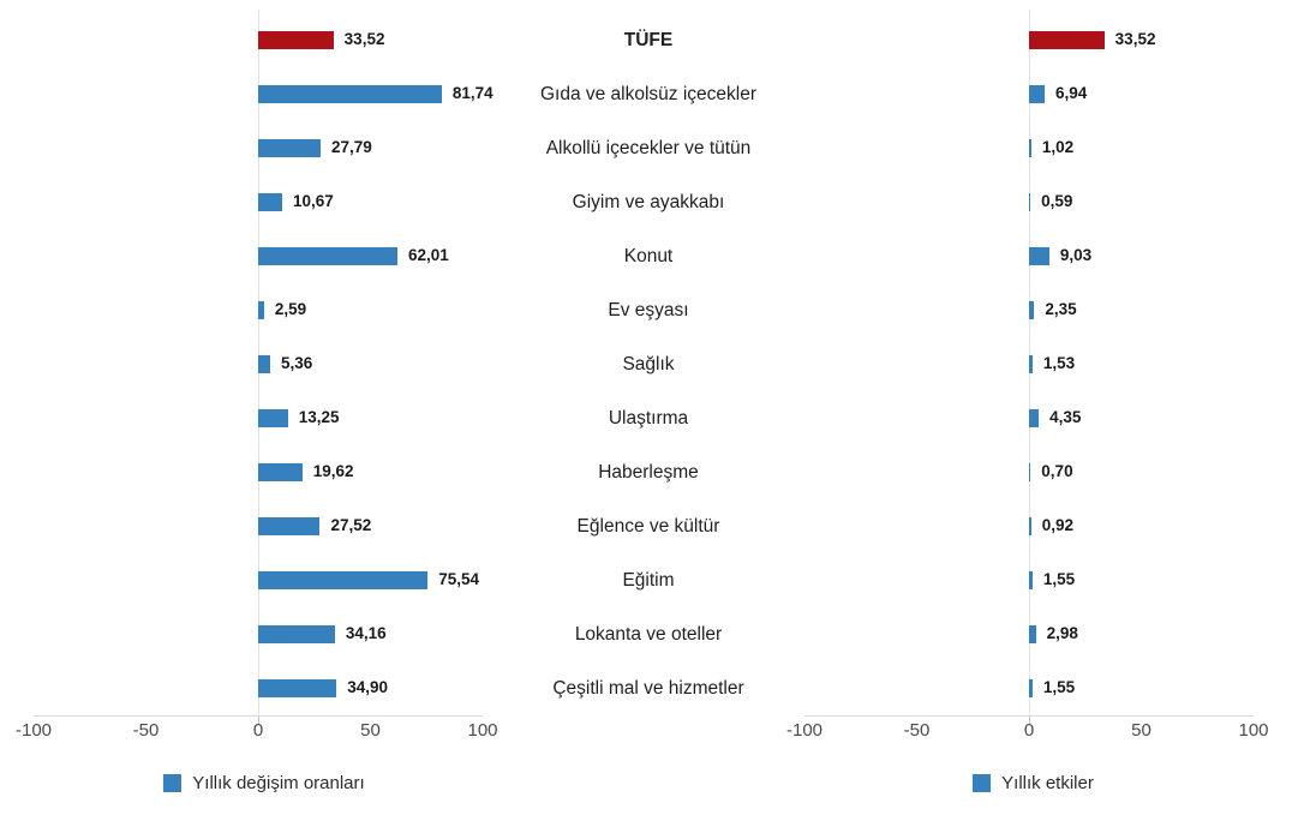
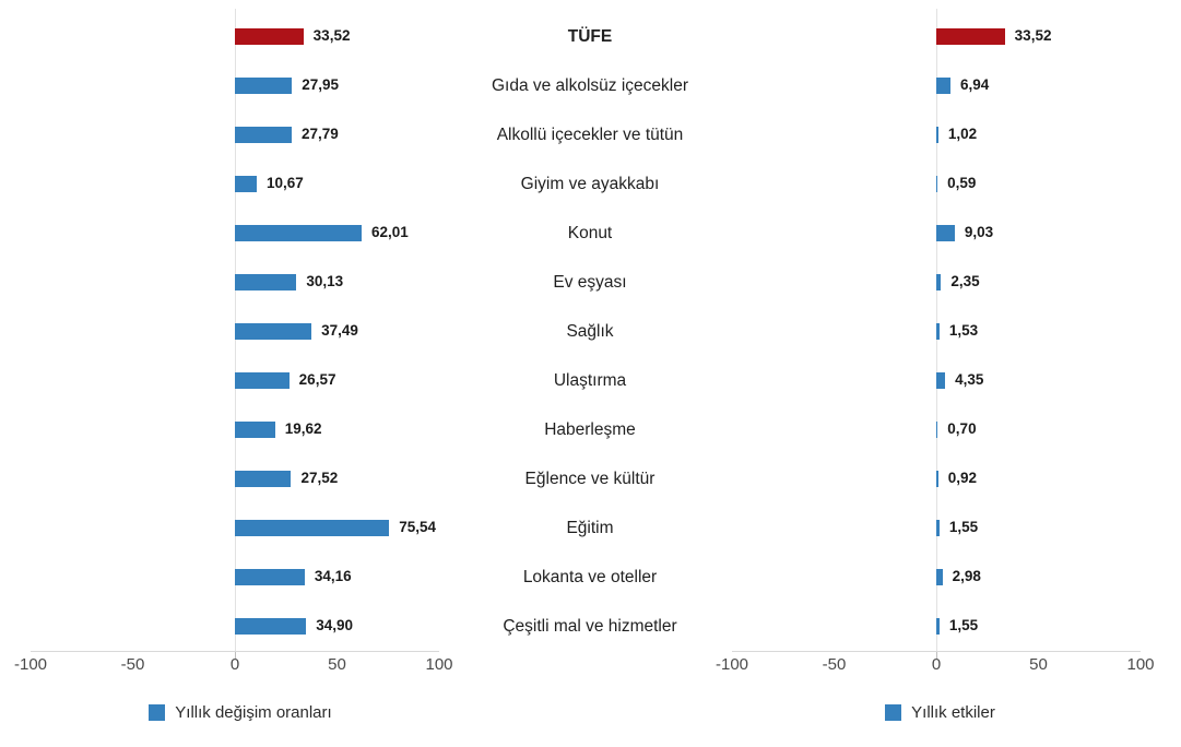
Yıllık değişim oranları/Gıda ve alkolsüz içecekler: 81,74 -> 27,95
Yıllık değişim oranları/Ev eşyası: 2,59 -> 30,13
Yıllık değişim oranları/Sağlık: 5,36 -> 37,49
Yıllık değişim oranları/Ulaştırma: 13,25 -> 26,57
